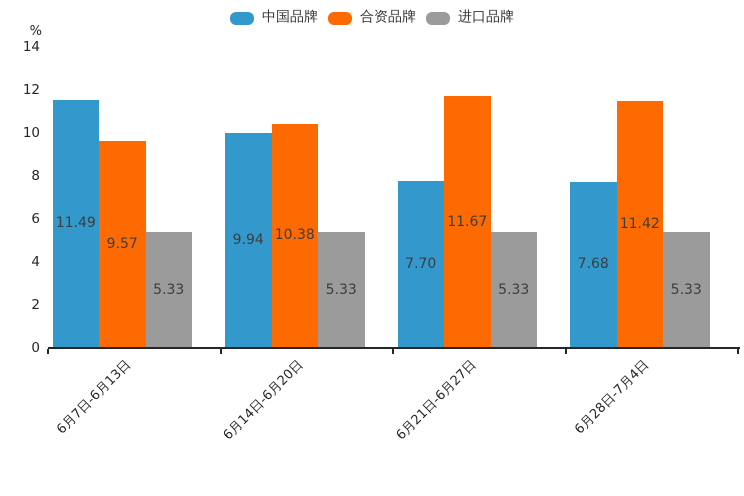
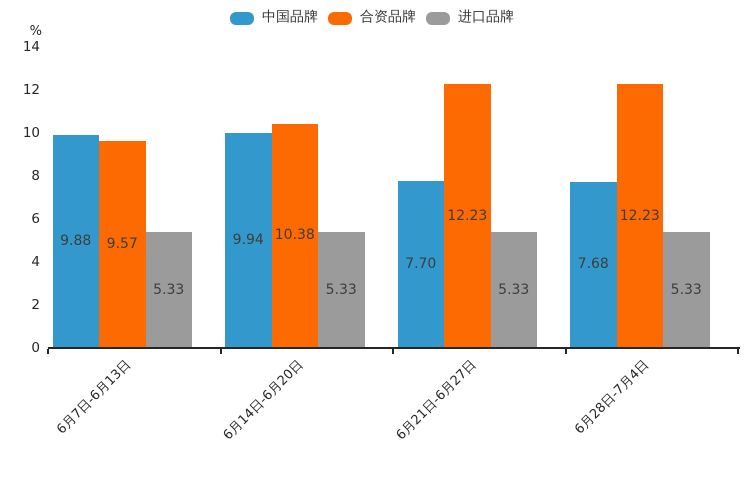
中国品牌/6月7日-6月13日: 11.49 -> 9.88
合资品牌/6月21日-6月27日: 11.67 -> 12.23
合资品牌/6月28日-7月4日: 11.42 -> 12.23
